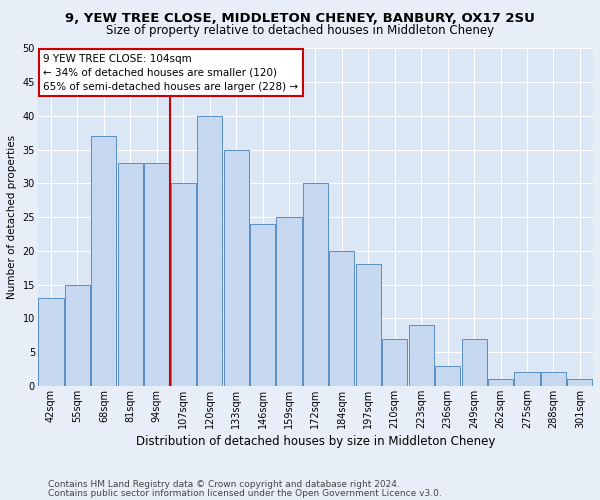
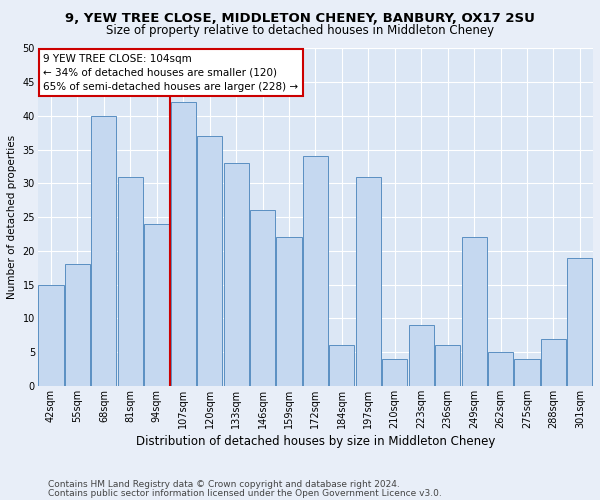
42sqm: 13 -> 15
55sqm: 15 -> 18
68sqm: 37 -> 40
81sqm: 33 -> 31
94sqm: 33 -> 24
107sqm: 30 -> 42
120sqm: 40 -> 37
133sqm: 35 -> 33
146sqm: 24 -> 26
159sqm: 25 -> 22
172sqm: 30 -> 34
184sqm: 20 -> 6
197sqm: 18 -> 31
210sqm: 7 -> 4
236sqm: 3 -> 6
249sqm: 7 -> 22
262sqm: 1 -> 5
275sqm: 2 -> 4
288sqm: 2 -> 7
301sqm: 1 -> 19
